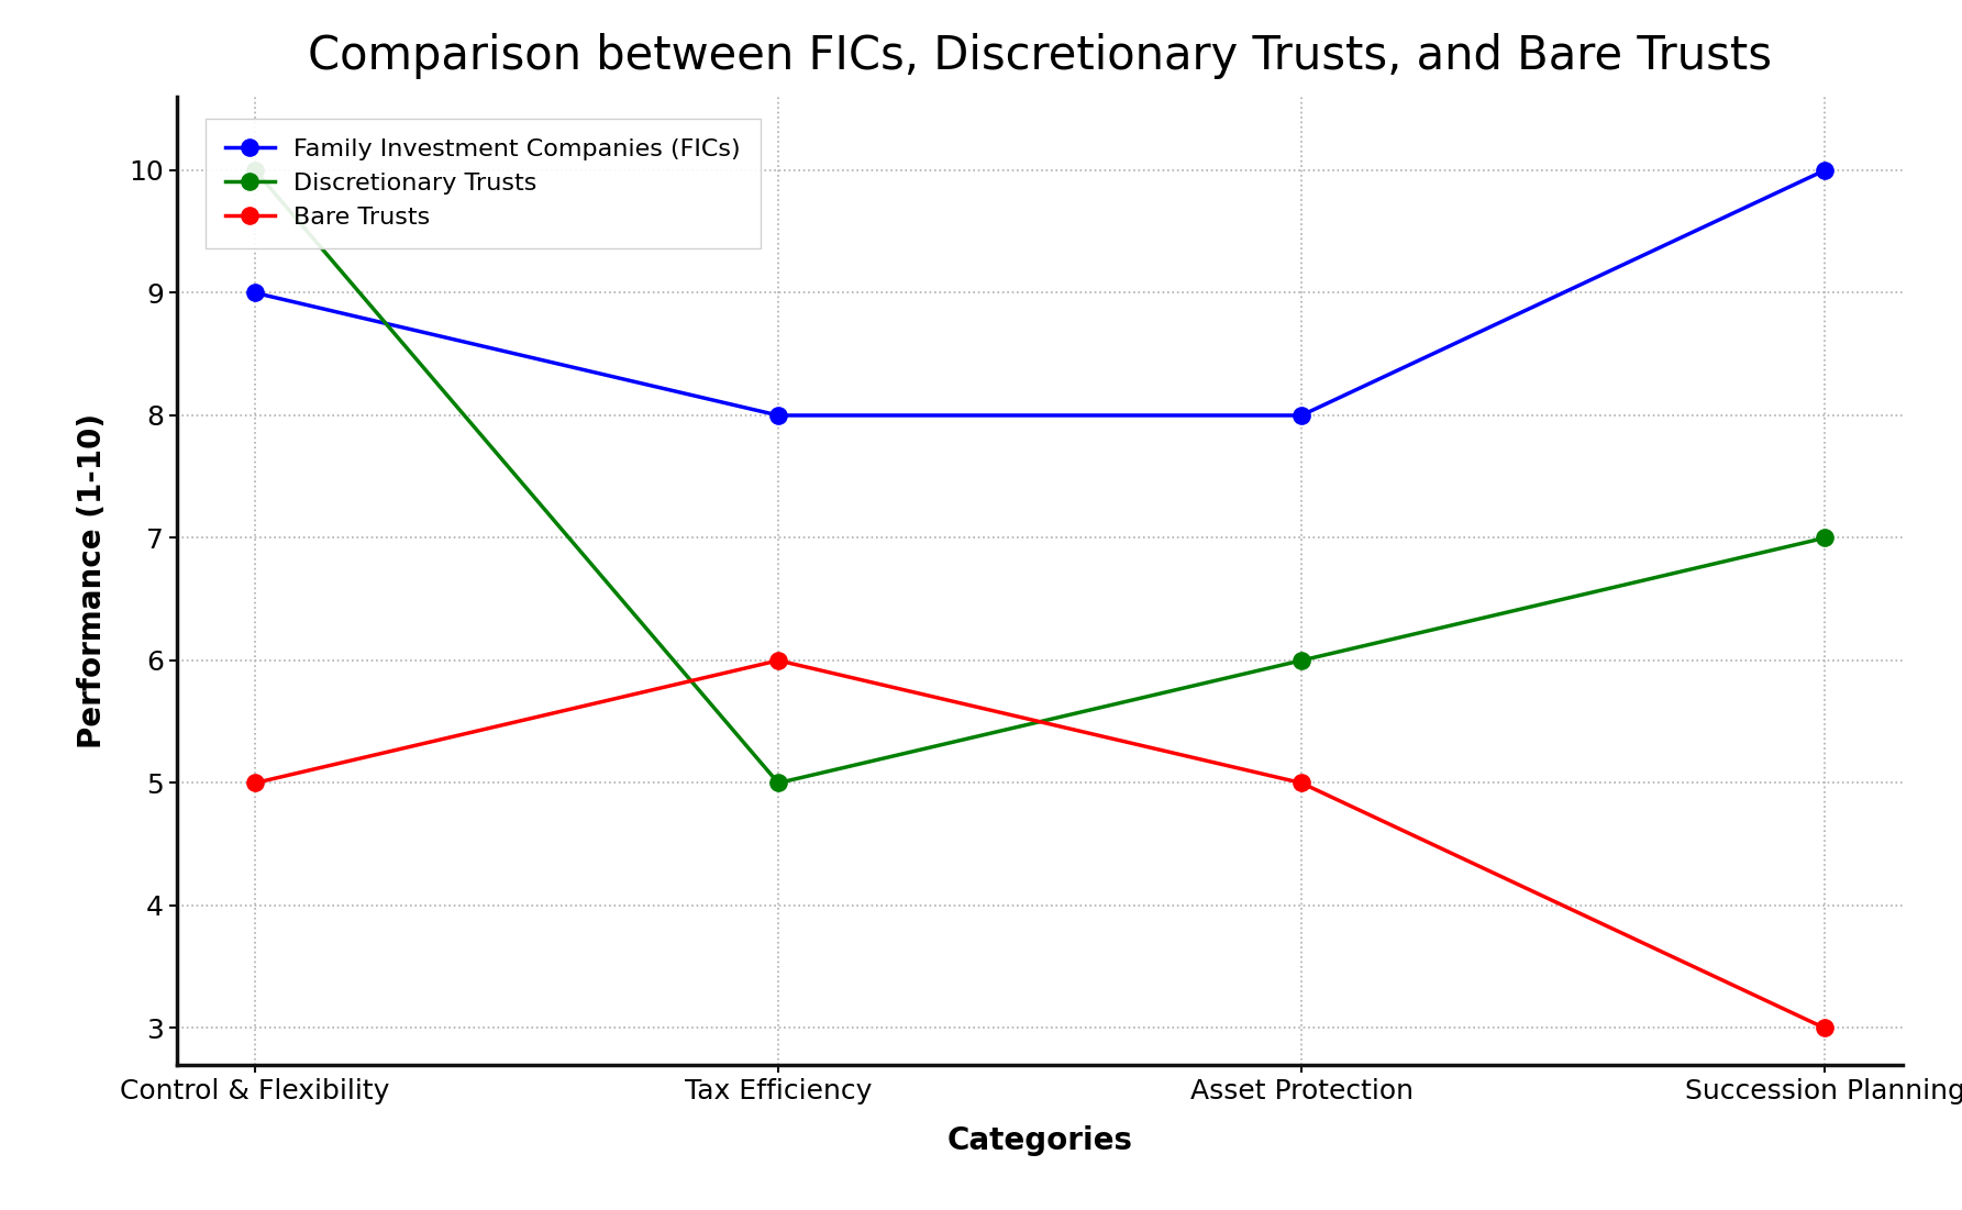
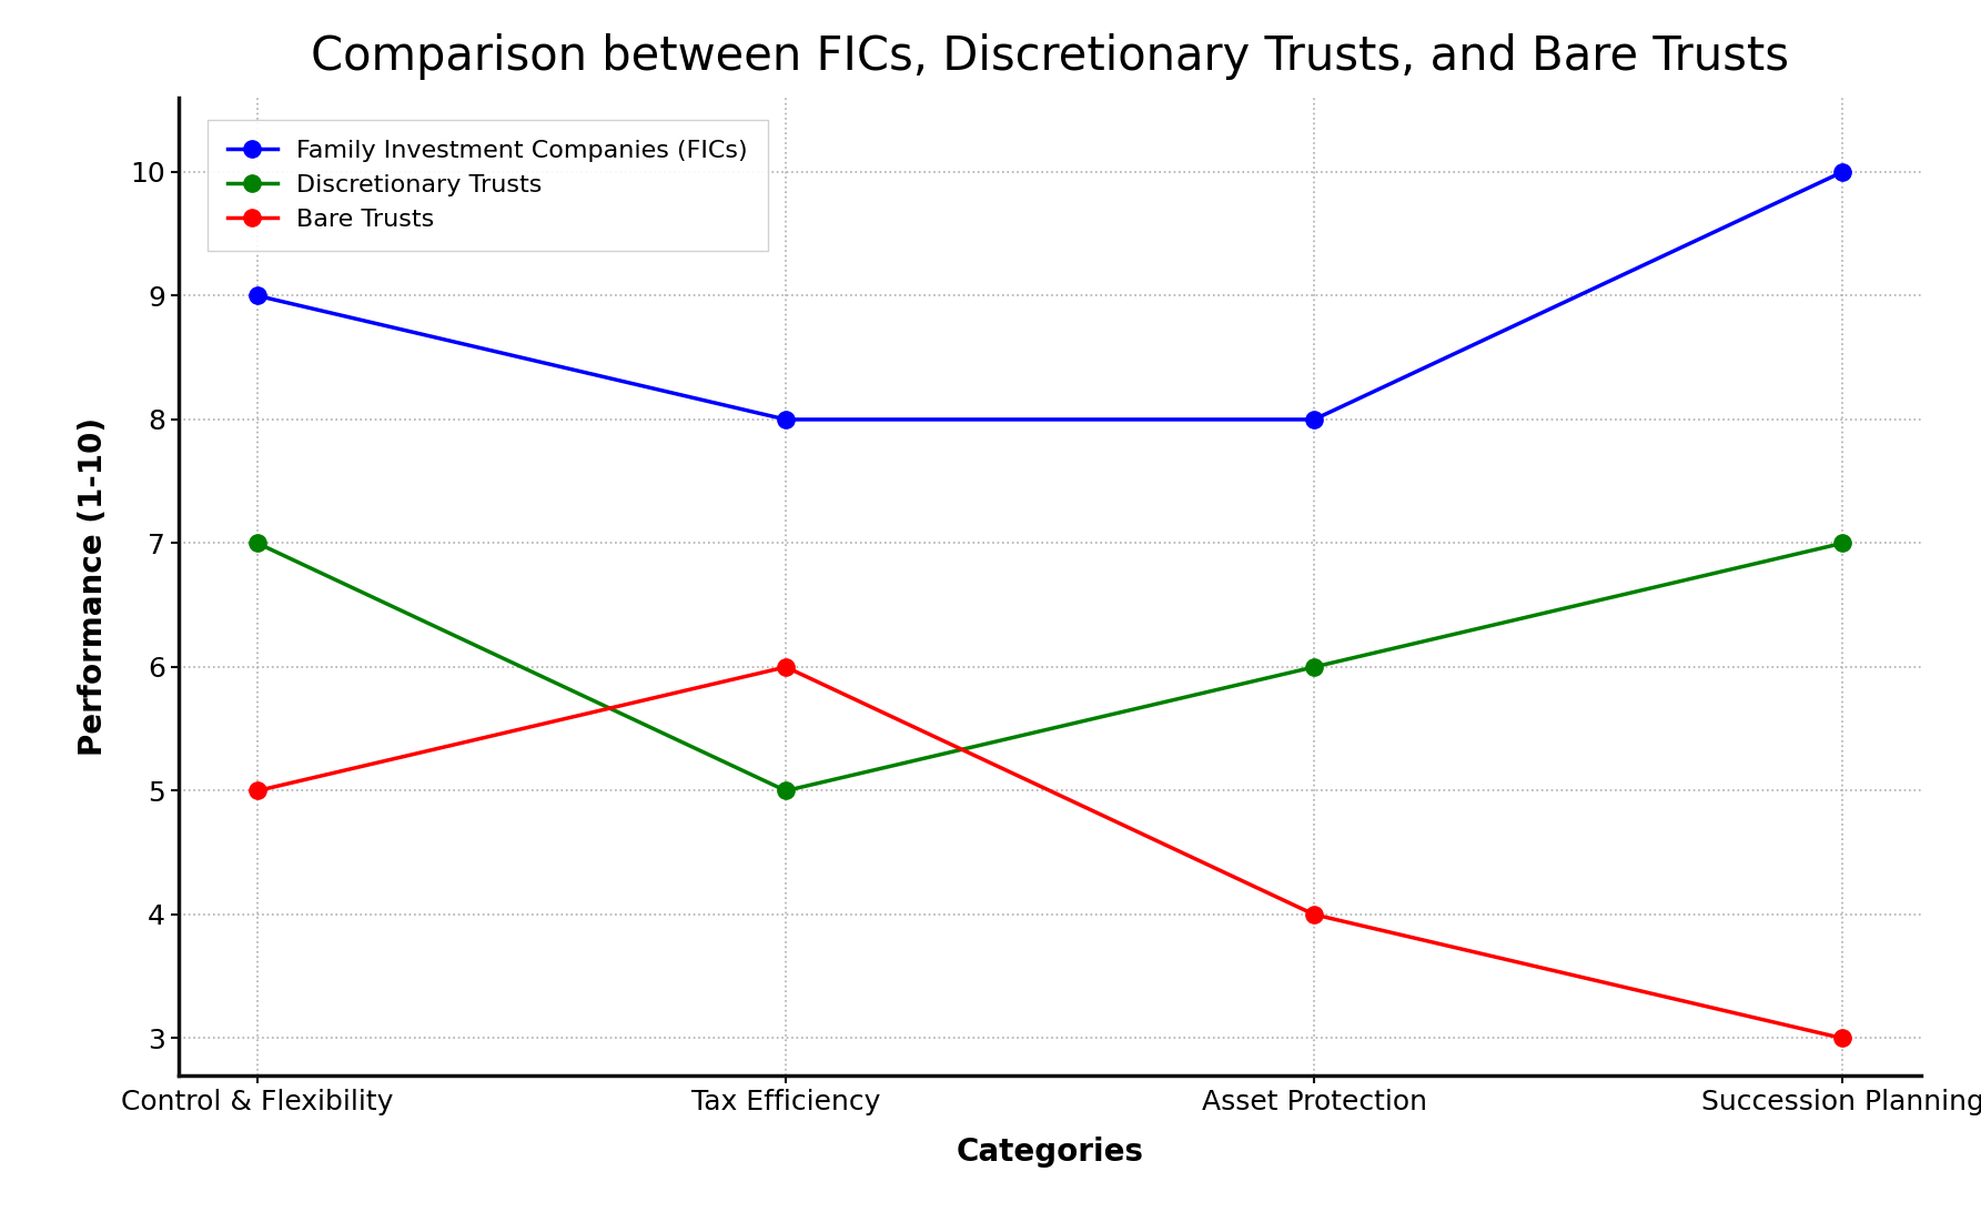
Discretionary Trusts/Control & Flexibility: 10 -> 7
Bare Trusts/Asset Protection: 5 -> 4
